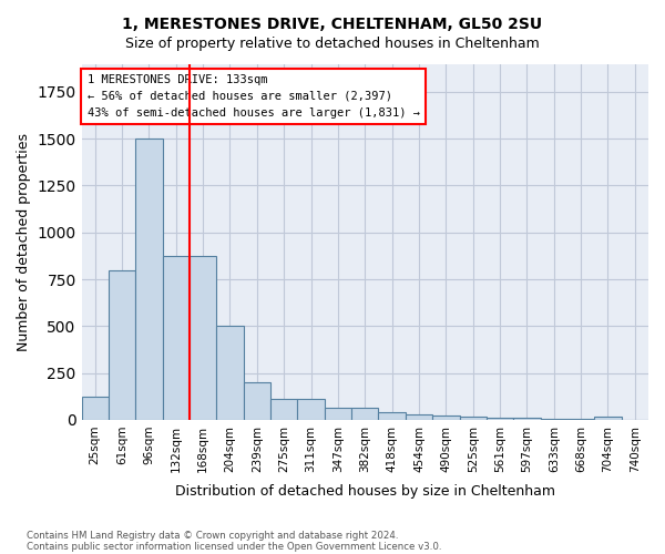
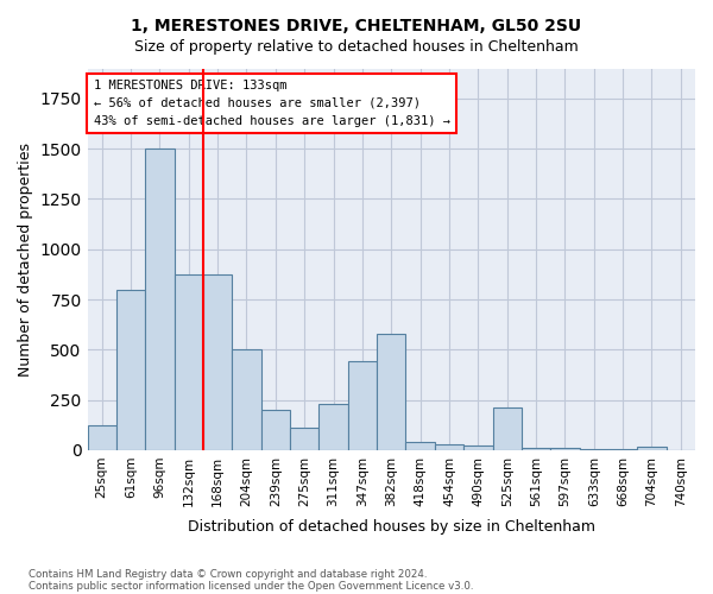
311sqm: 110 -> 230
347sqm: 60 -> 440
382sqm: 60 -> 580
525sqm: 20 -> 210
